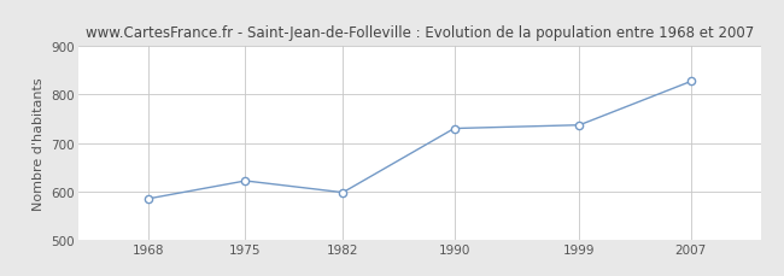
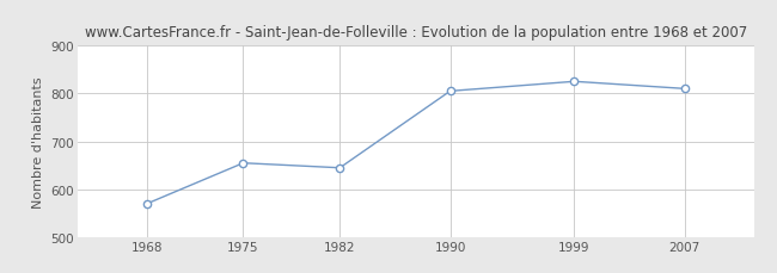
1968: 585 -> 570
1975: 622 -> 655
1982: 598 -> 645
1990: 730 -> 805
1999: 737 -> 825
2007: 827 -> 810
